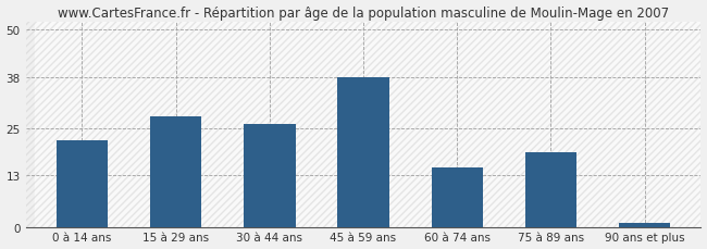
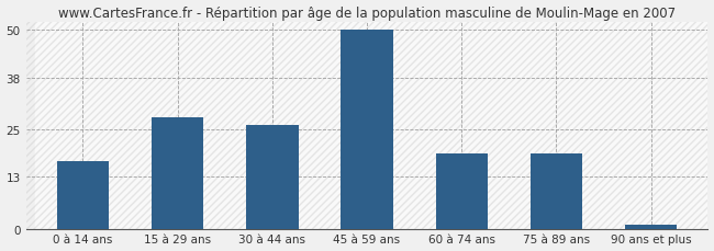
0 à 14 ans: 22 -> 17
45 à 59 ans: 38 -> 50
60 à 74 ans: 15 -> 19
